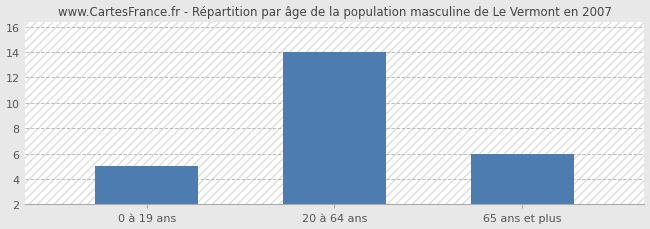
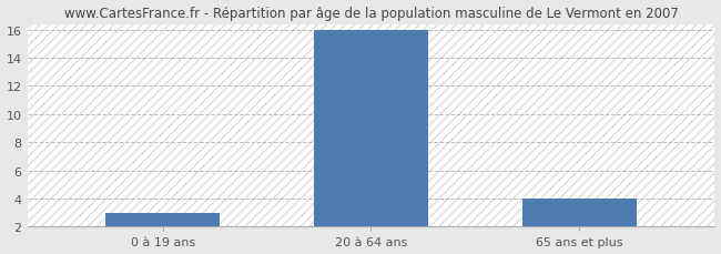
0 à 19 ans: 5 -> 3
20 à 64 ans: 14 -> 16
65 ans et plus: 6 -> 4
